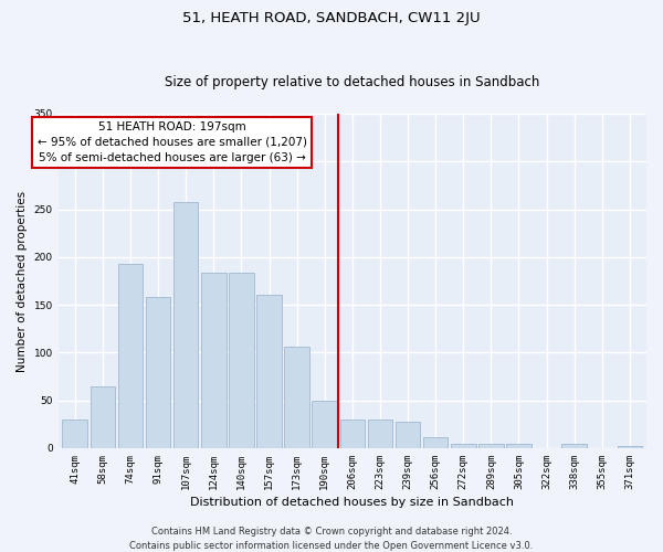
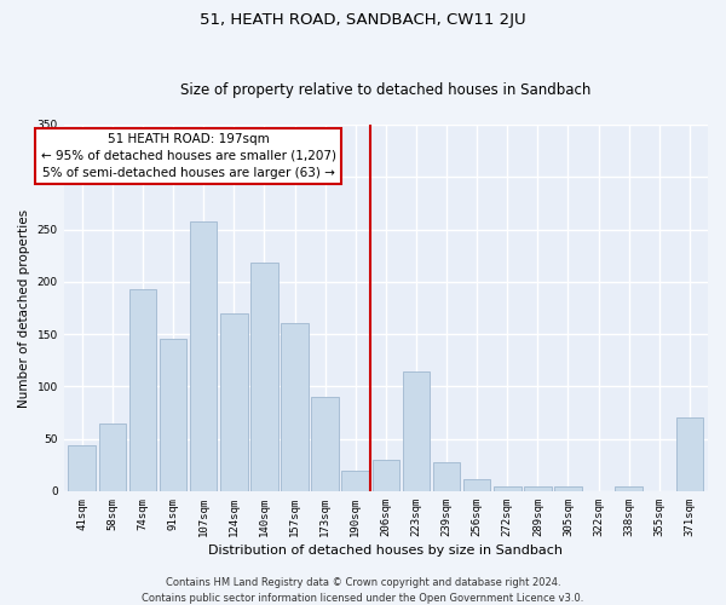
41sqm: 30 -> 44
91sqm: 158 -> 146
124sqm: 184 -> 170
140sqm: 184 -> 218
173sqm: 106 -> 90
190sqm: 50 -> 20
223sqm: 30 -> 114
371sqm: 2 -> 70
